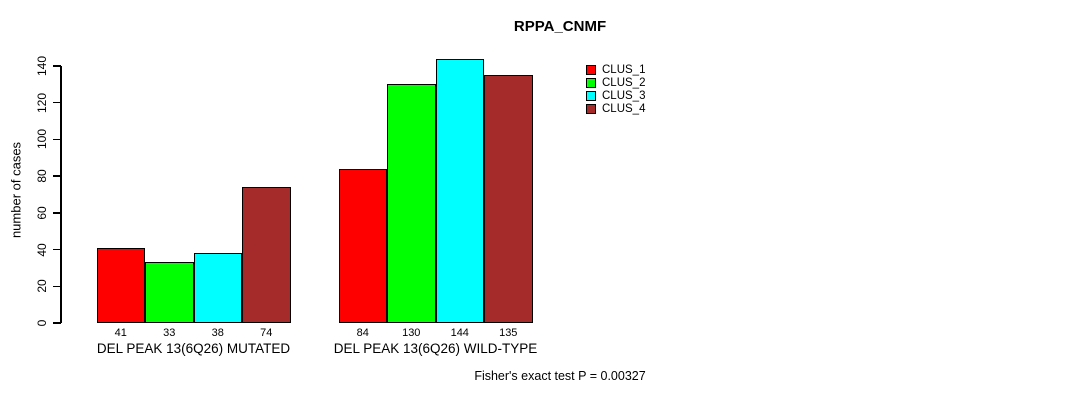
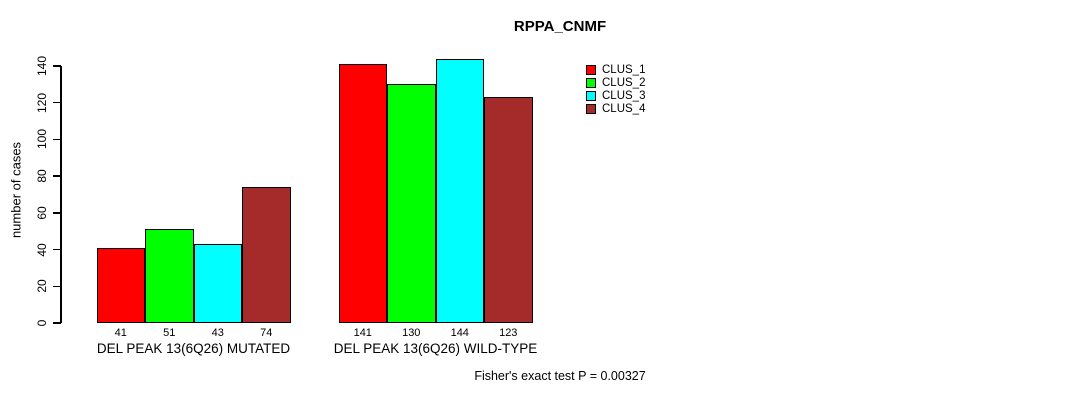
CLUS_2/DEL PEAK 13(6Q26) MUTATED: 33 -> 51
CLUS_3/DEL PEAK 13(6Q26) MUTATED: 38 -> 43
CLUS_1/DEL PEAK 13(6Q26) WILD-TYPE: 84 -> 141
CLUS_4/DEL PEAK 13(6Q26) WILD-TYPE: 135 -> 123
